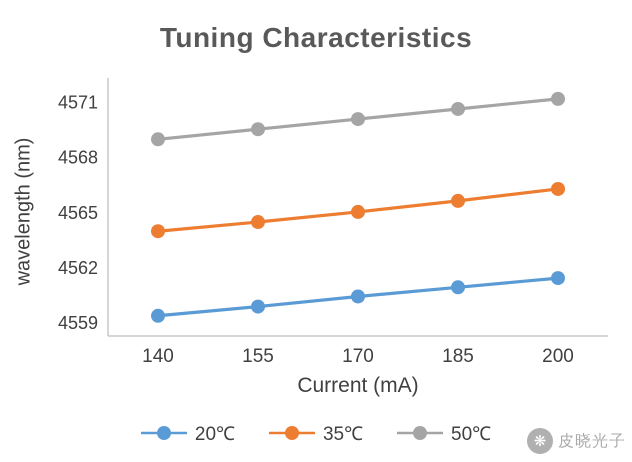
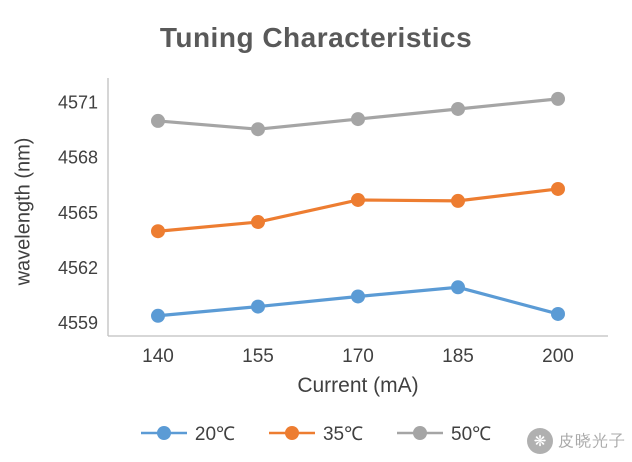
50℃/140: 4569.0 -> 4570.0
35℃/170: 4565.1 -> 4565.7
20℃/200: 4561.4 -> 4559.5
